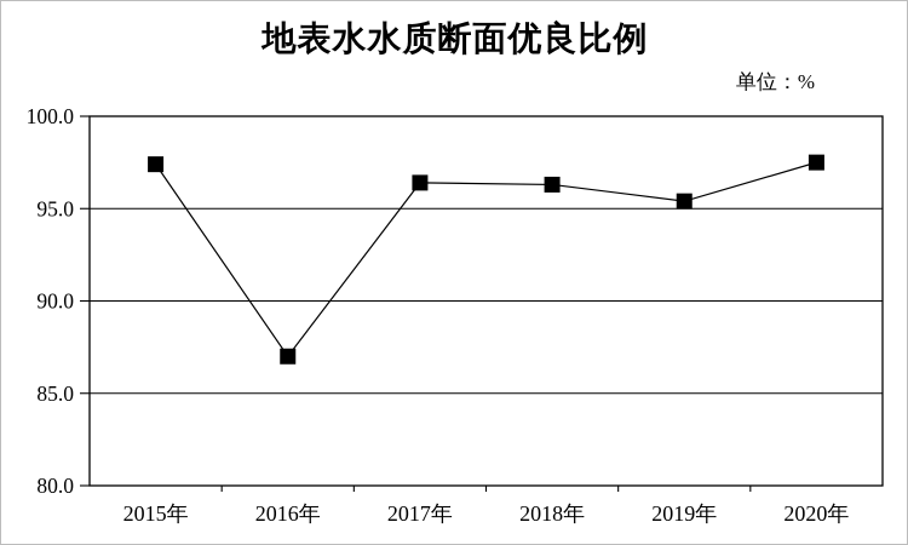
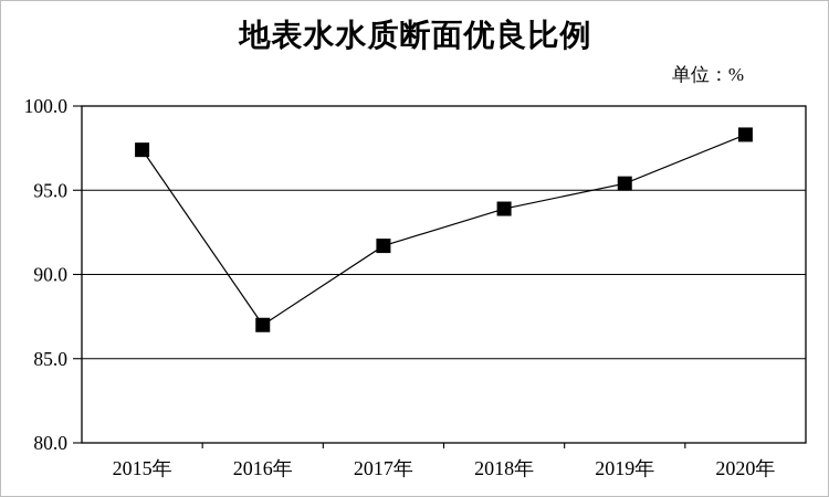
2017年: 96.4 -> 91.7
2018年: 96.3 -> 93.9
2020年: 97.5 -> 98.3
